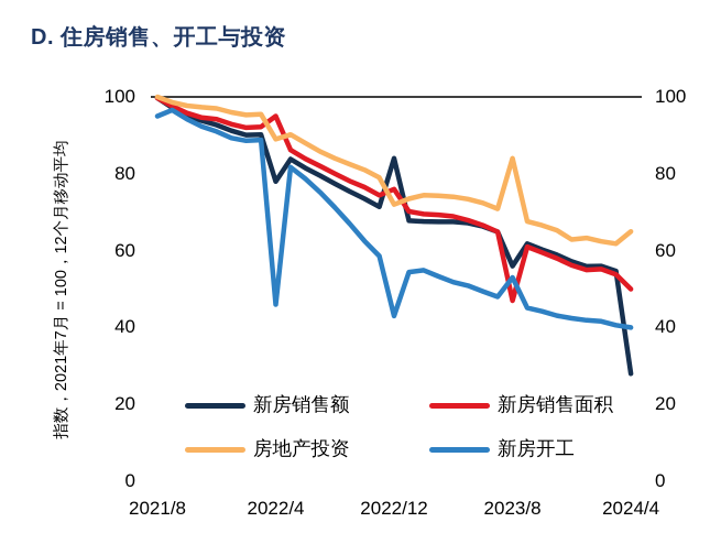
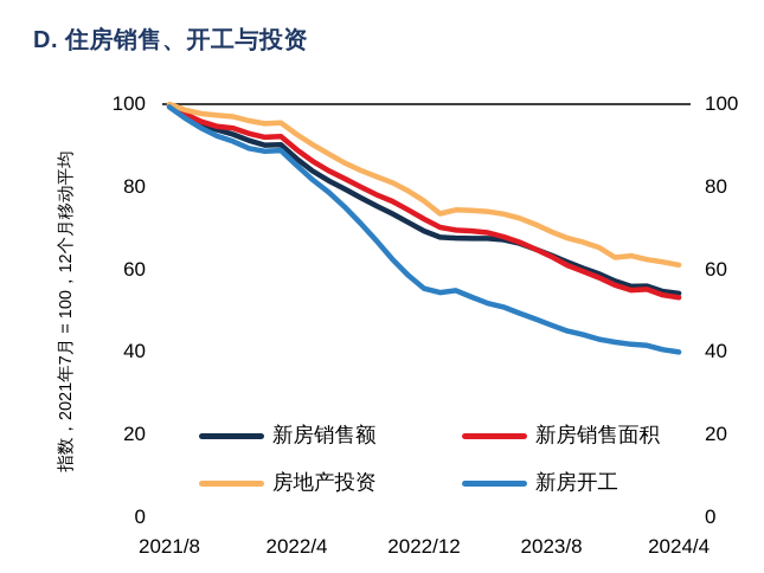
新房开工/2021/8: 95 -> 99
新房销售额/2022/4: 78 -> 87
新房销售面积/2022/4: 95 -> 89
房地产投资/2022/4: 89 -> 93
新房开工/2022/4: 46 -> 85
新房销售额/2022/12: 84 -> 69
新房销售面积/2022/12: 76 -> 72
房地产投资/2022/12: 72 -> 77
新房开工/2022/12: 43 -> 55
新房销售额/2023/8: 56 -> 63
新房销售面积/2023/8: 47 -> 63
房地产投资/2023/8: 84 -> 69
新房开工/2023/8: 53 -> 46
新房销售额/2024/4: 28 -> 54
新房销售面积/2024/4: 50 -> 53
房地产投资/2024/4: 65 -> 61
